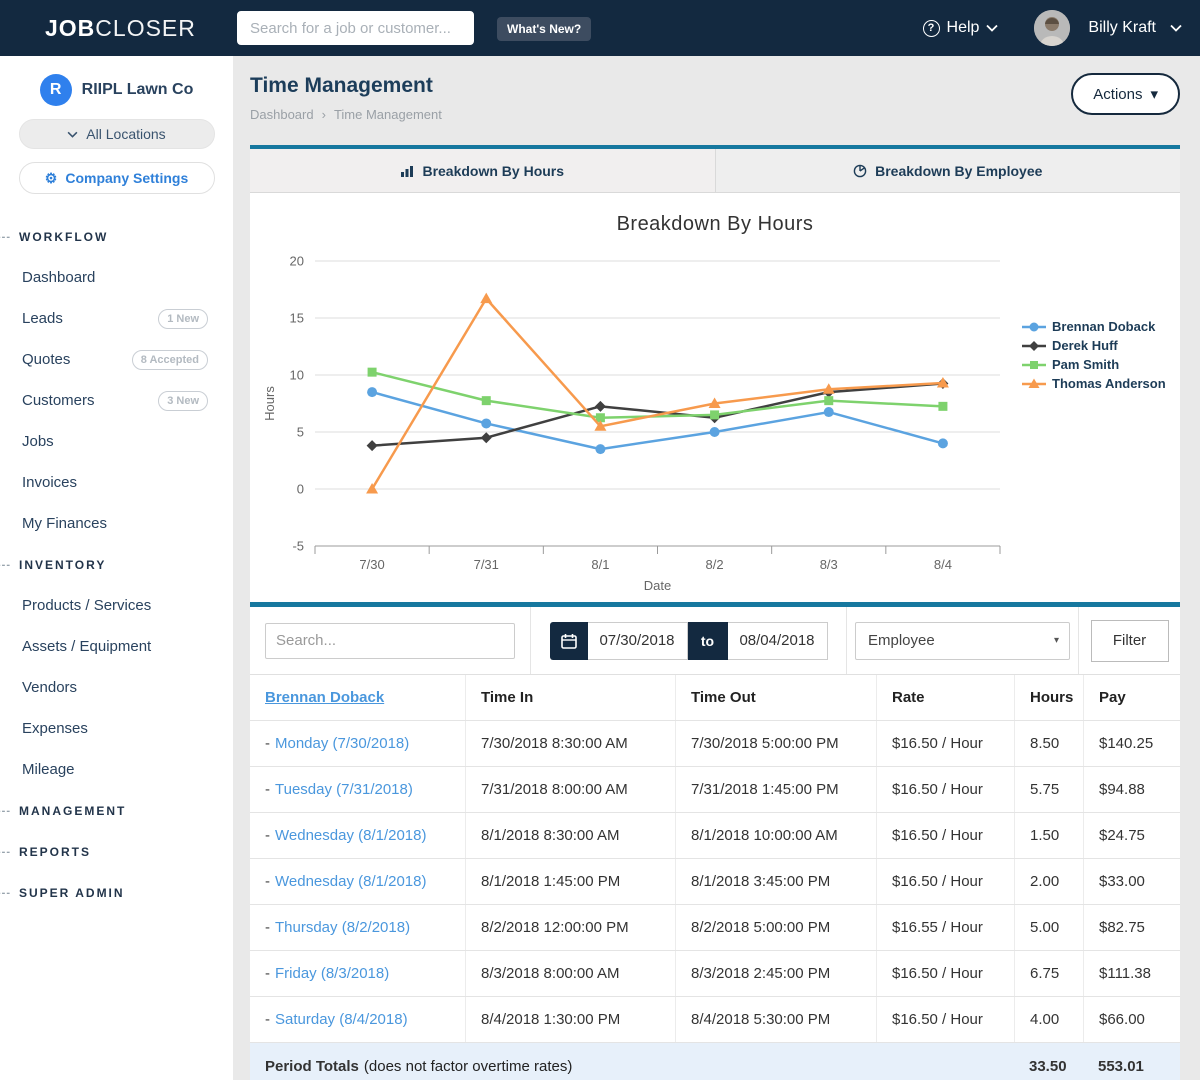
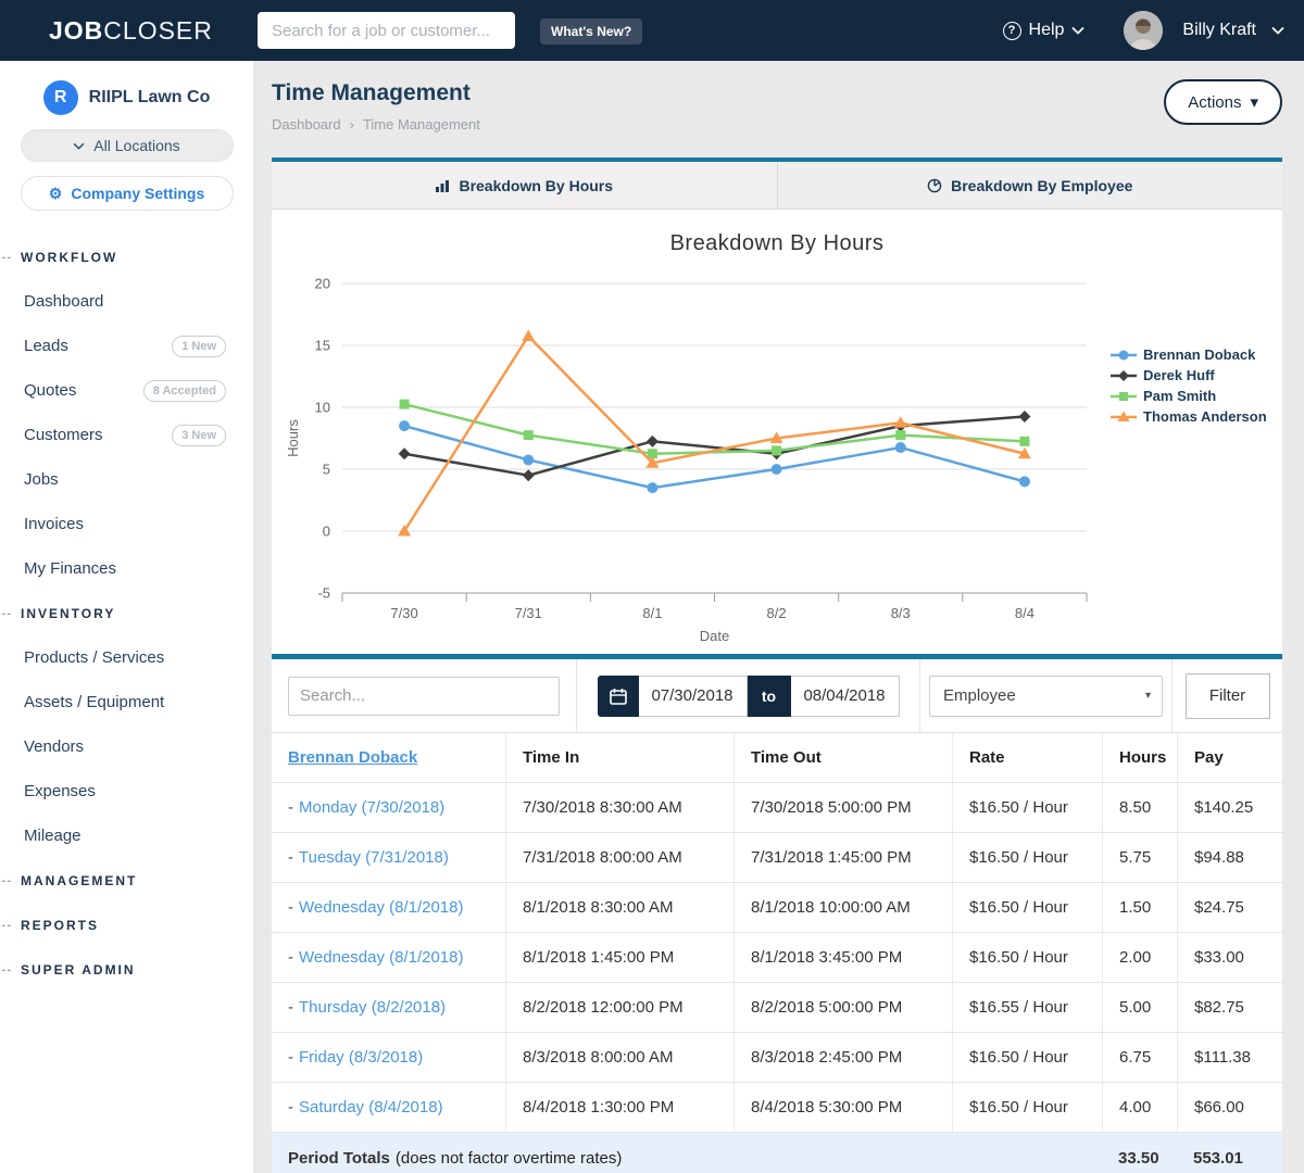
Derek Huff/7/30: 3.8 -> 6.2
Thomas Anderson/7/31: 16.7 -> 15.8
Thomas Anderson/8/4: 9.3 -> 6.2
